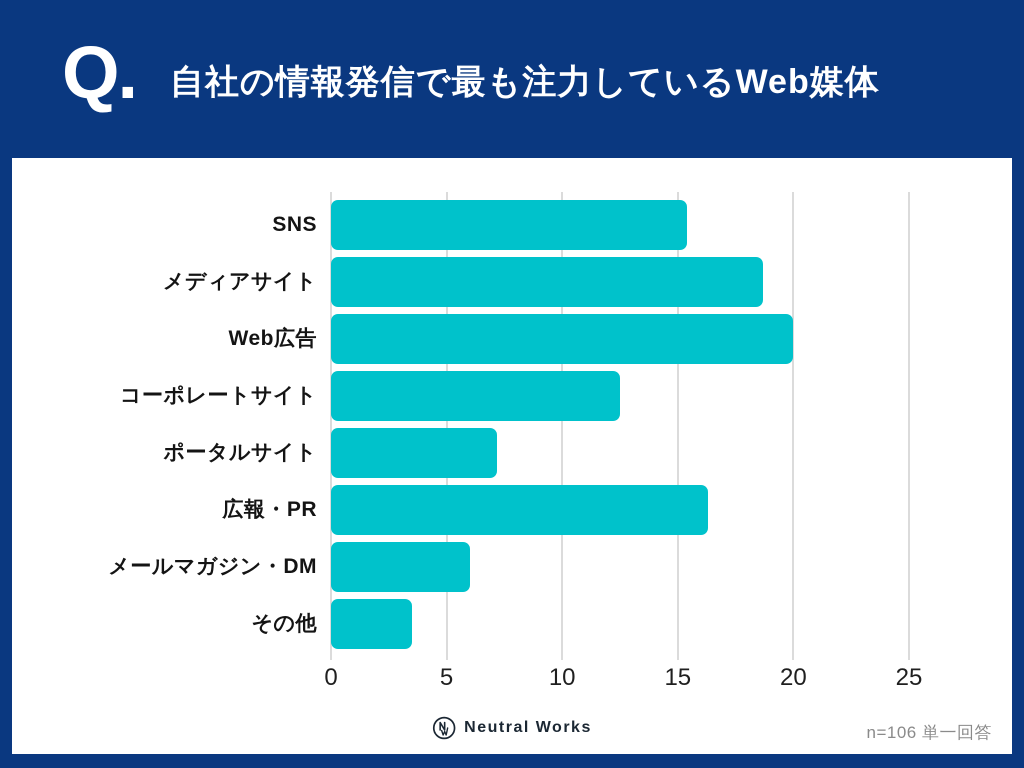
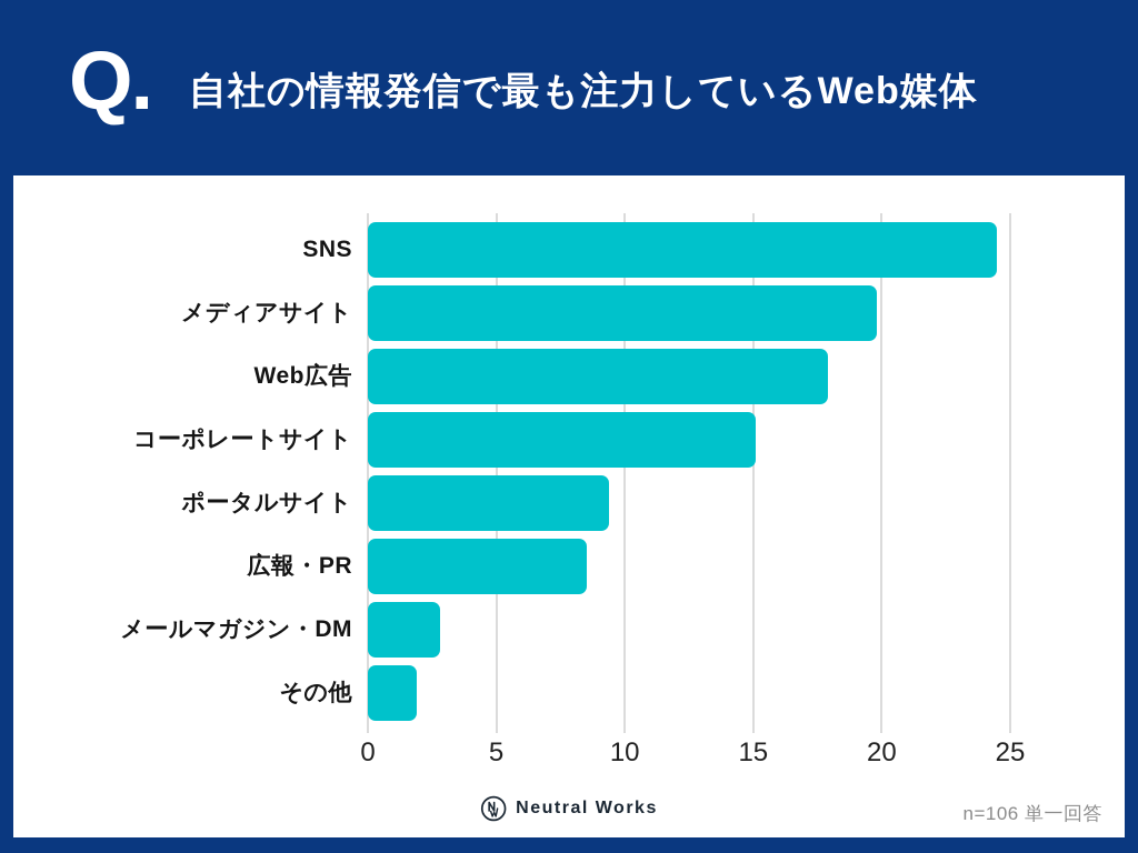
SNS: 15.4 -> 24.5
メディアサイト: 18.7 -> 19.8
Web広告: 20.0 -> 17.9
コーポレートサイト: 12.5 -> 15.1
ポータルサイト: 7.2 -> 9.4
広報・PR: 16.3 -> 8.5
メールマガジン・DM: 6.0 -> 2.8
その他: 3.5 -> 1.9
